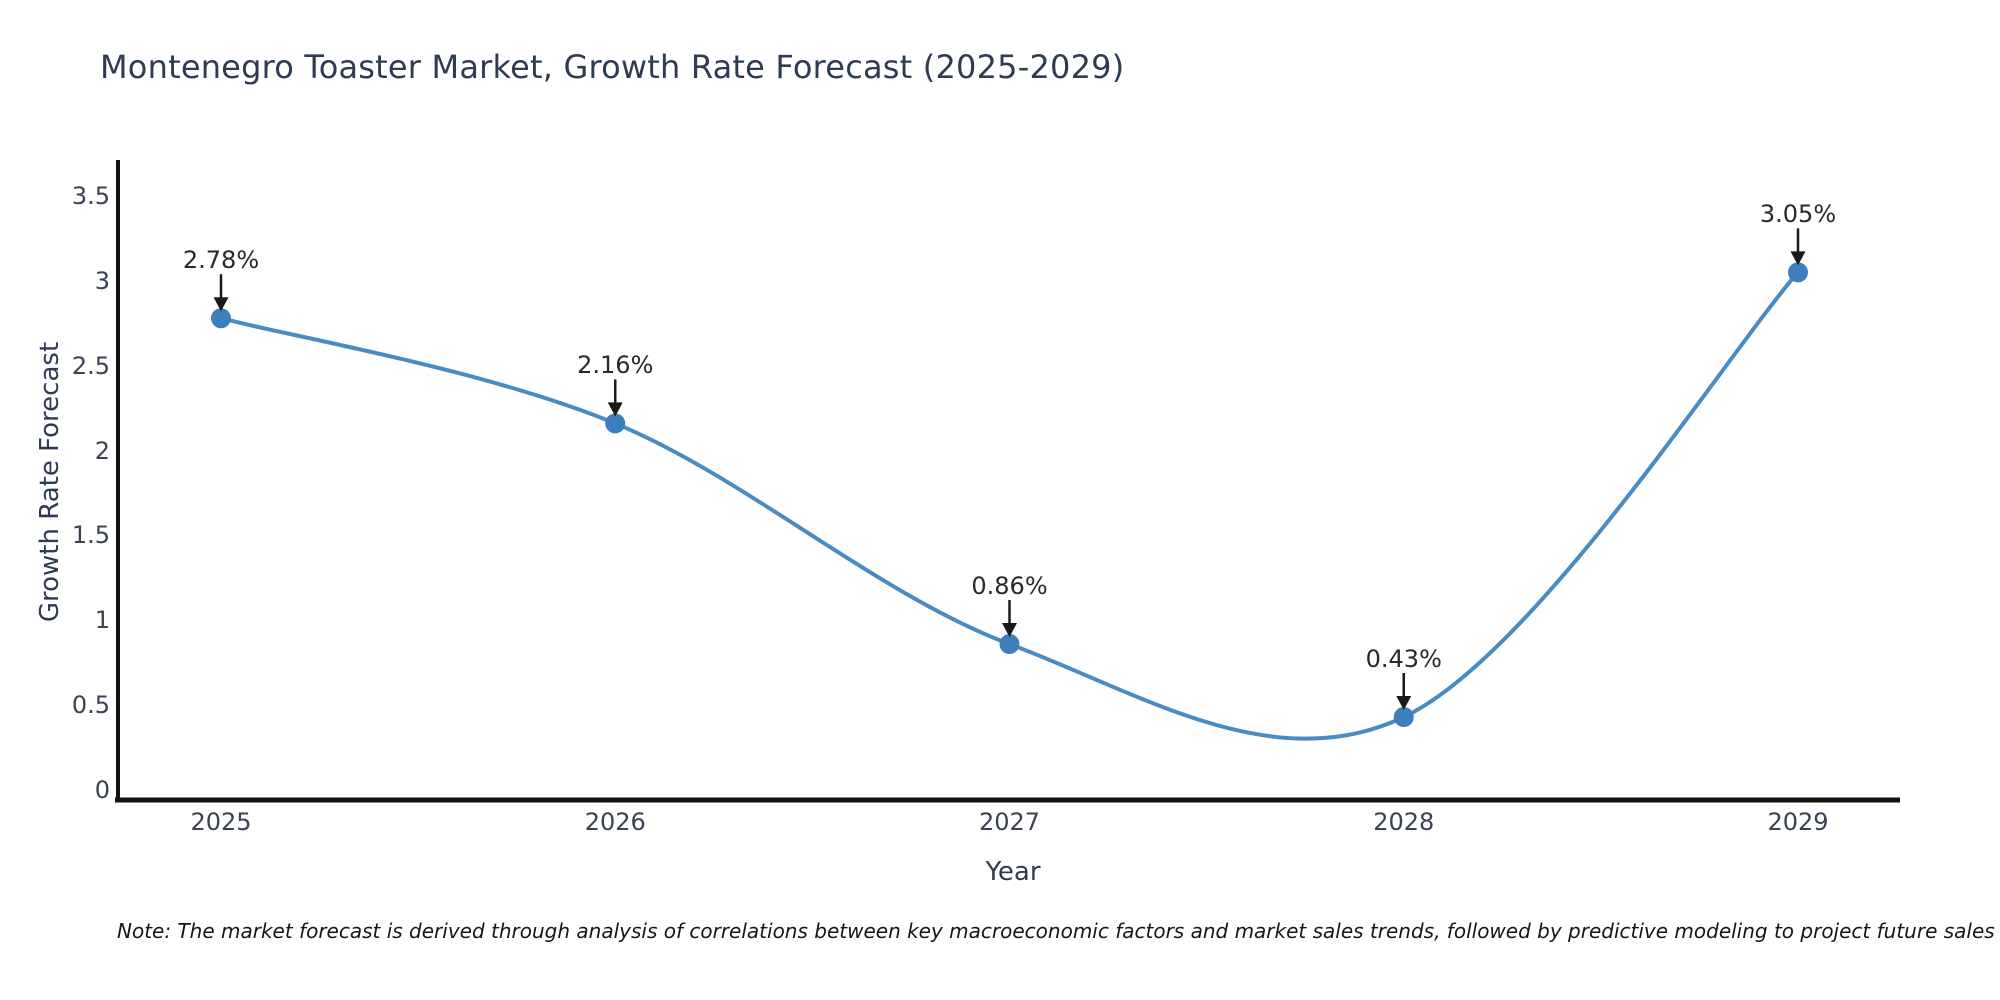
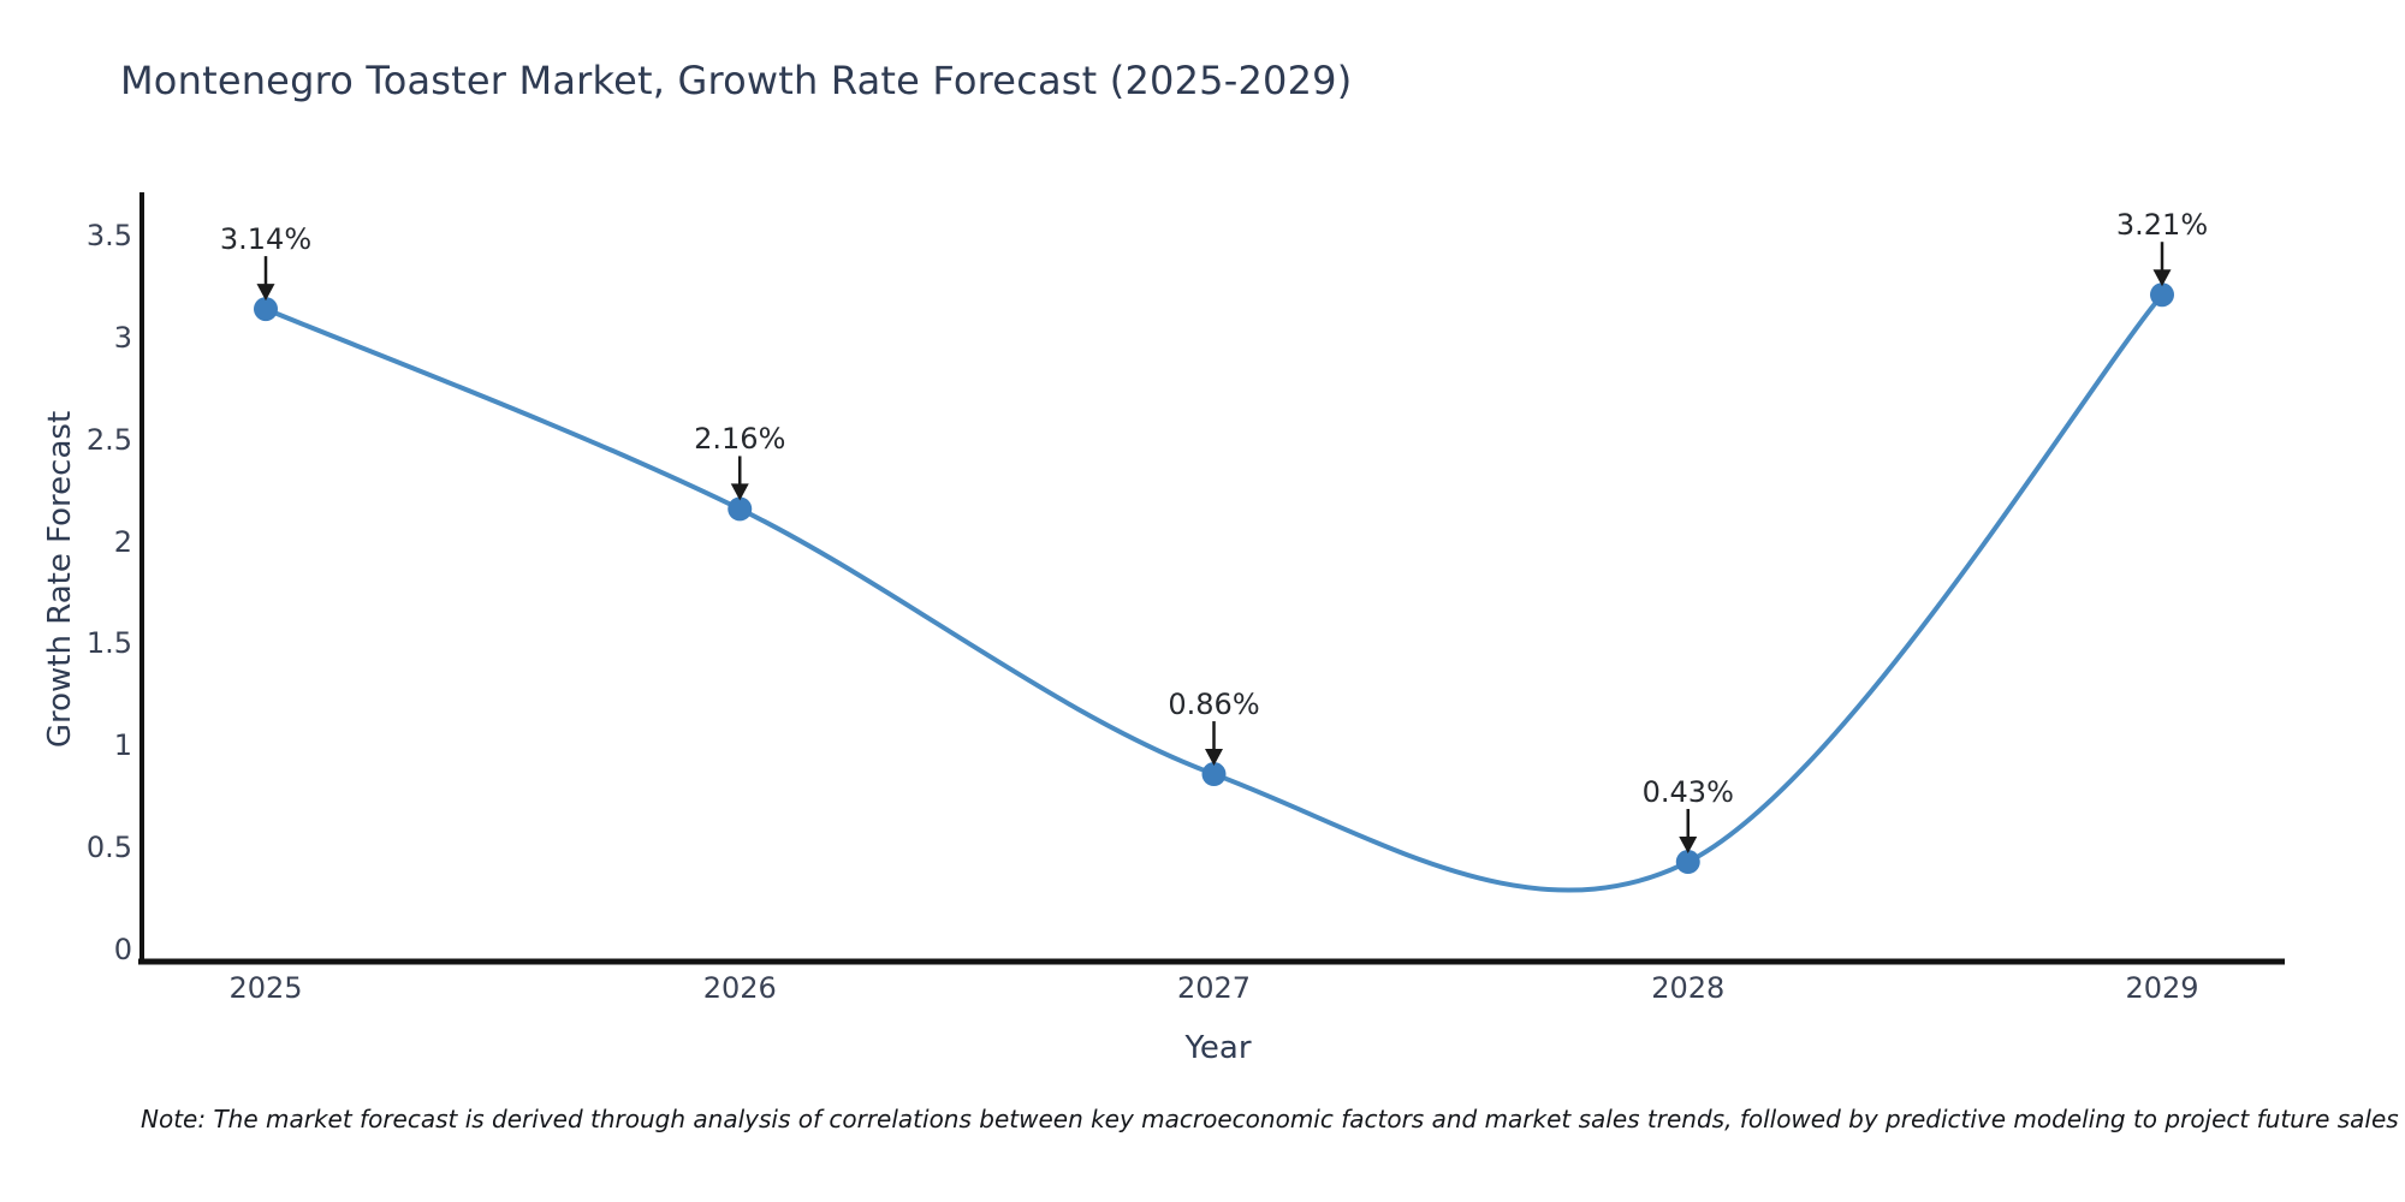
2025: 2.78% -> 3.14%
2029: 3.05% -> 3.21%
